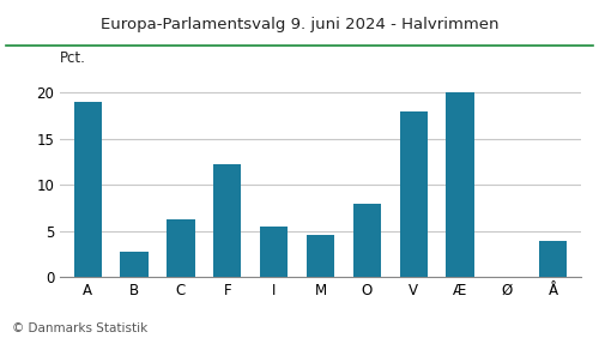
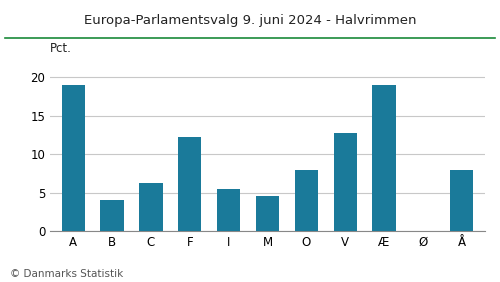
B: 2.8 -> 4.0
V: 18.0 -> 12.8
Æ: 20.0 -> 19.0
Å: 3.9 -> 8.0
